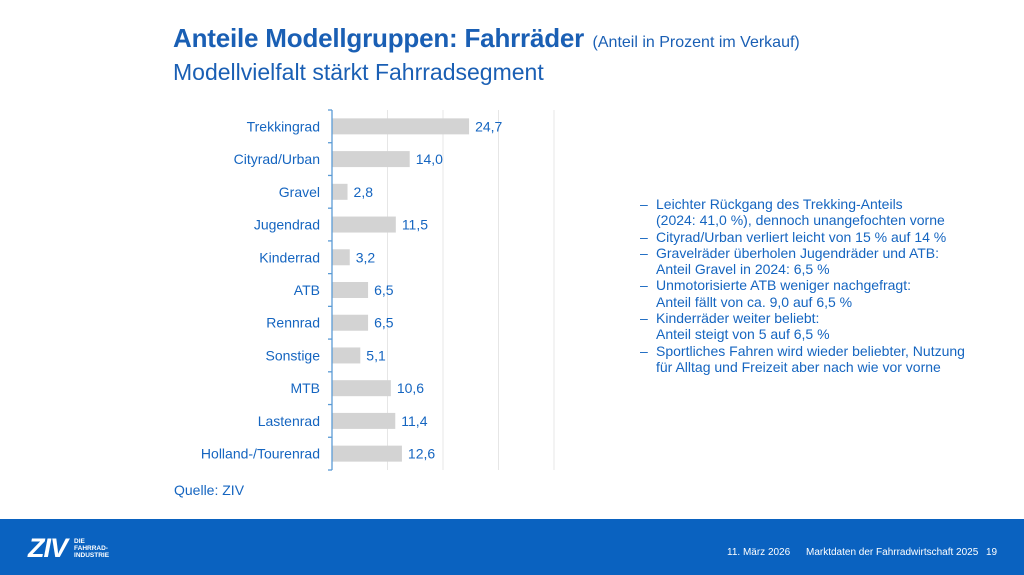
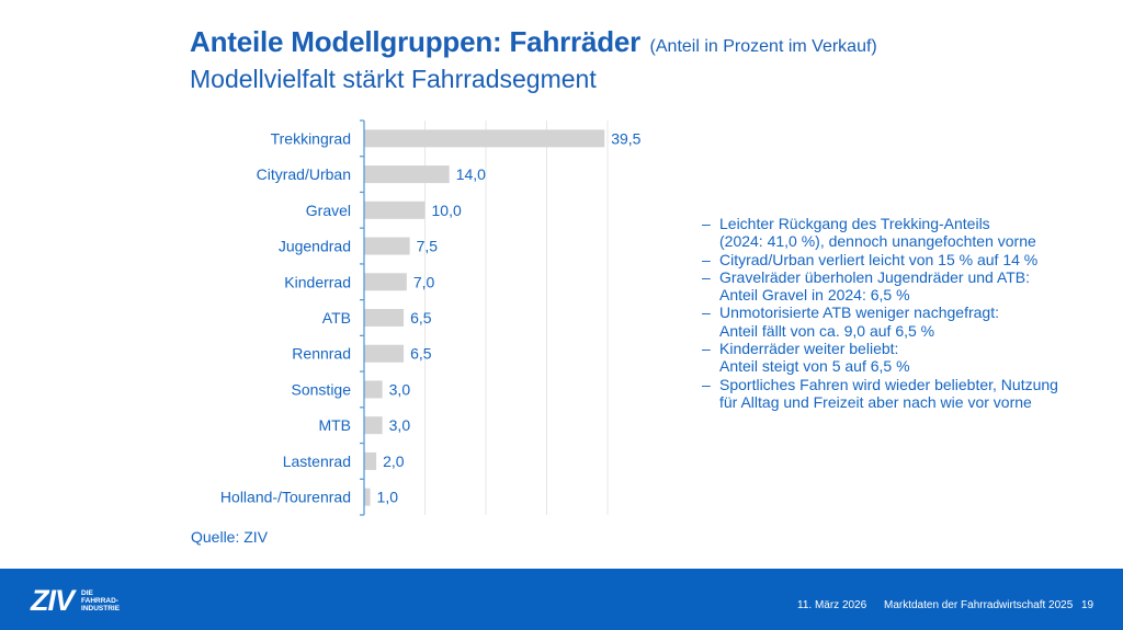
Trekkingrad: 24,7 -> 39,5
Gravel: 2,8 -> 10,0
Jugendrad: 11,5 -> 7,5
Kinderrad: 3,2 -> 7,0
Sonstige: 5,1 -> 3,0
MTB: 10,6 -> 3,0
Lastenrad: 11,4 -> 2,0
Holland-/Tourenrad: 12,6 -> 1,0
